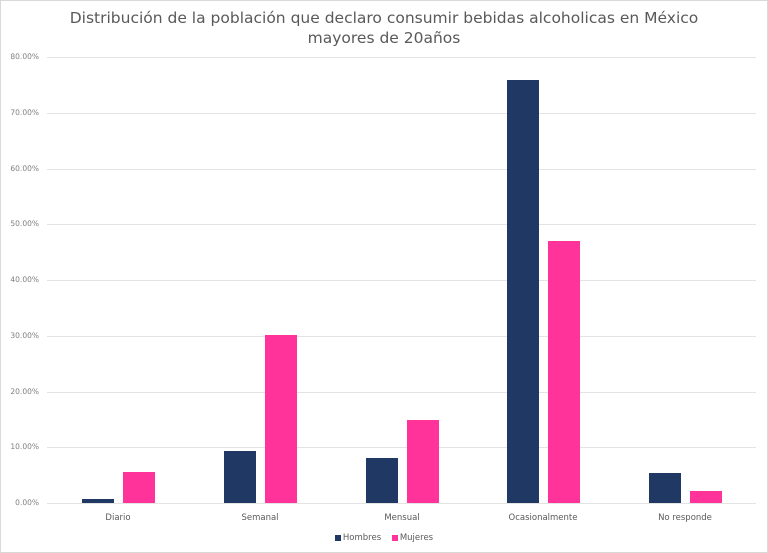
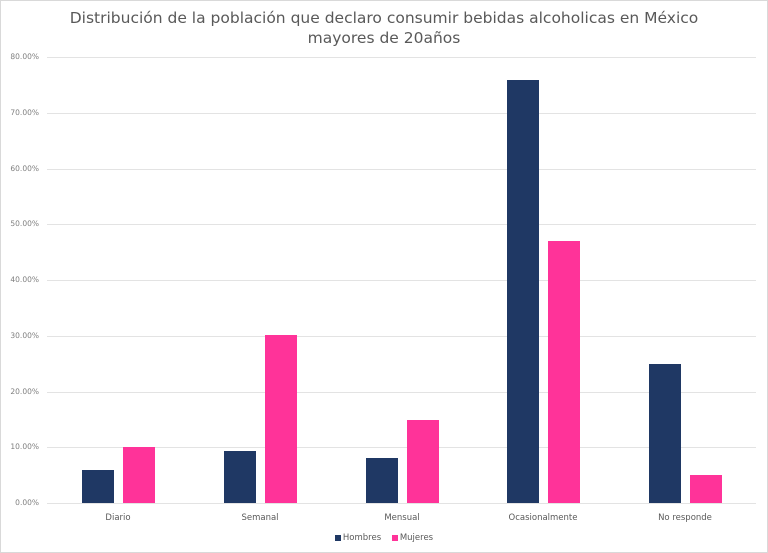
Hombres/Diario: 1% -> 6%
Mujeres/Diario: 6% -> 10%
Hombres/No responde: 5% -> 25%
Mujeres/No responde: 2% -> 5%
